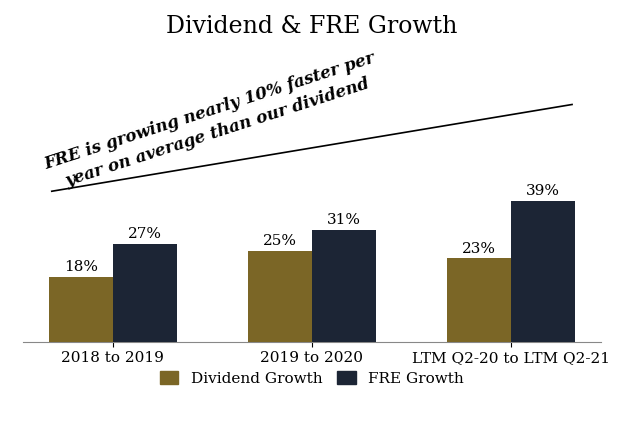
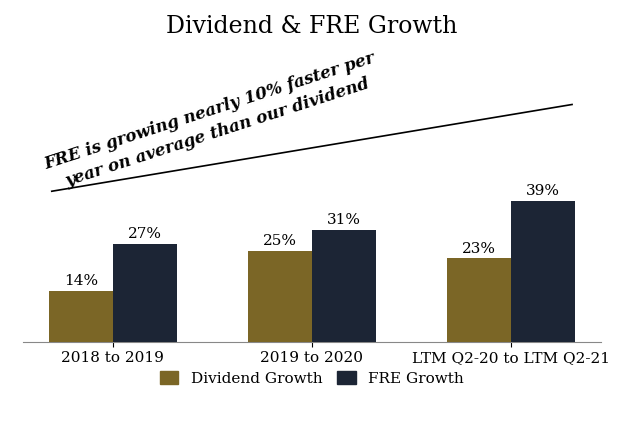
Dividend Growth/2018 to 2019: 18% -> 14%
